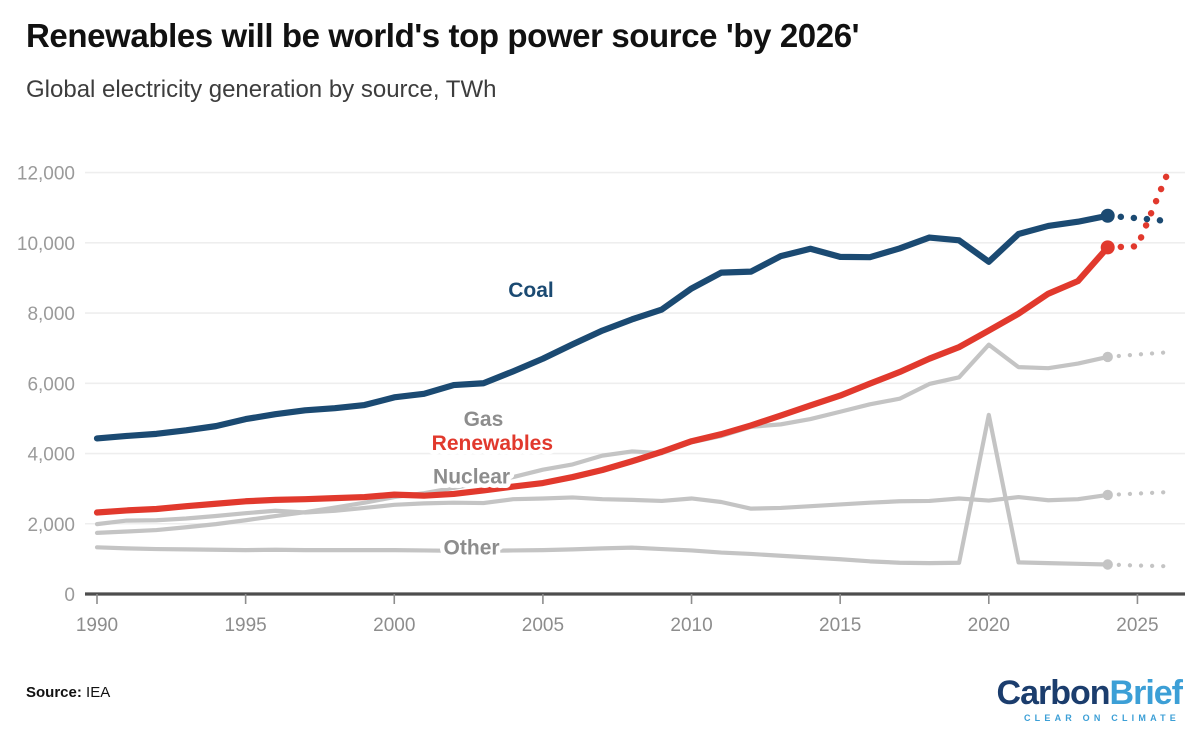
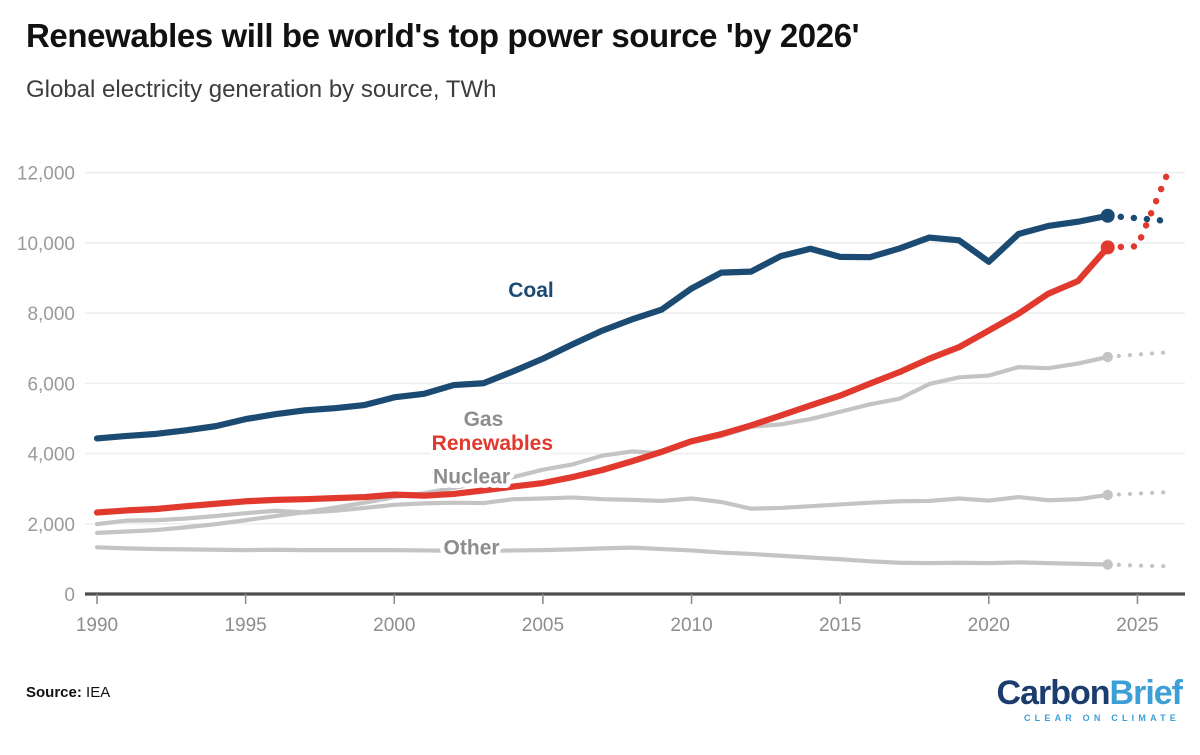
Gas/2020: 7100 -> 6200
Other/2020: 5100 -> 900
